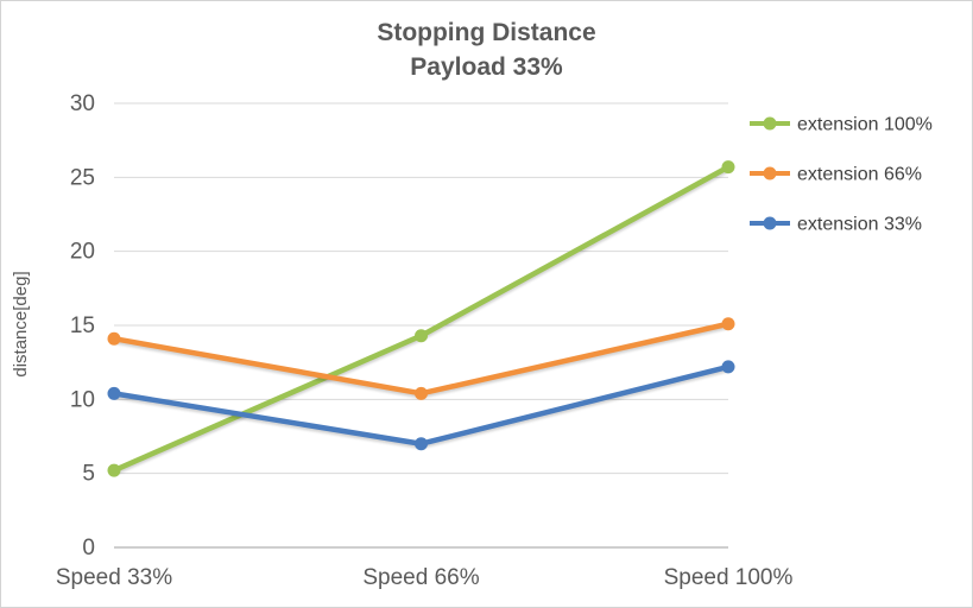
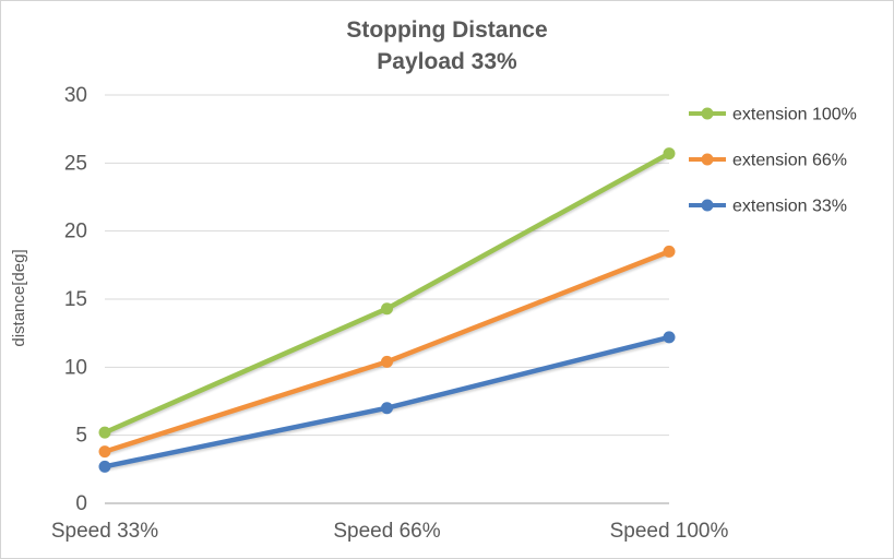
extension 66%/Speed 33%: 14.1 -> 3.8
extension 33%/Speed 33%: 10.4 -> 2.7
extension 66%/Speed 100%: 15.1 -> 18.5
